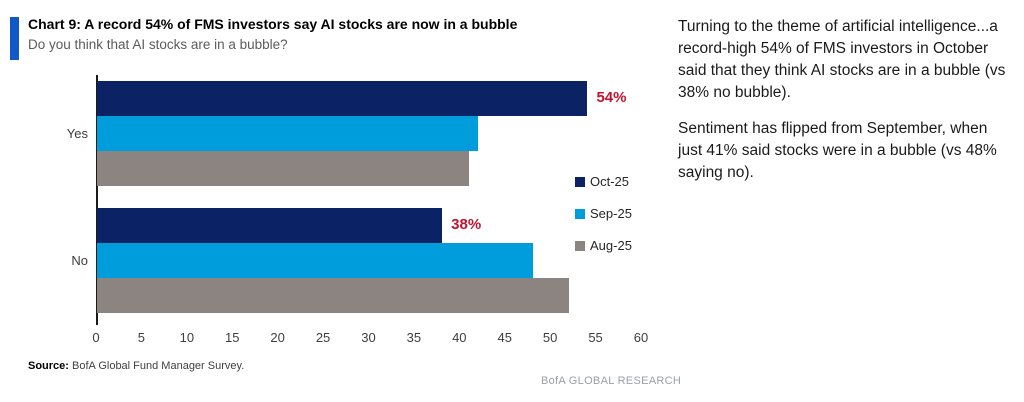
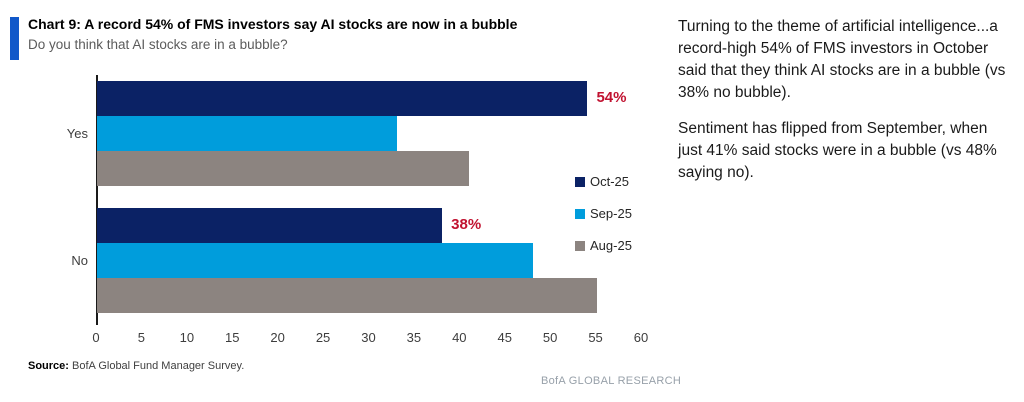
Sep-25/Yes: 42 -> 33
Aug-25/No: 52 -> 55
